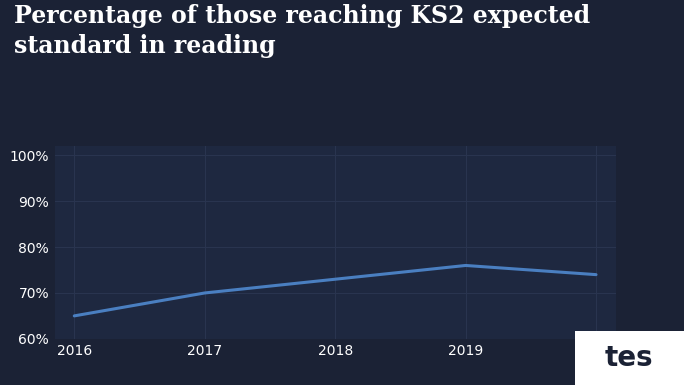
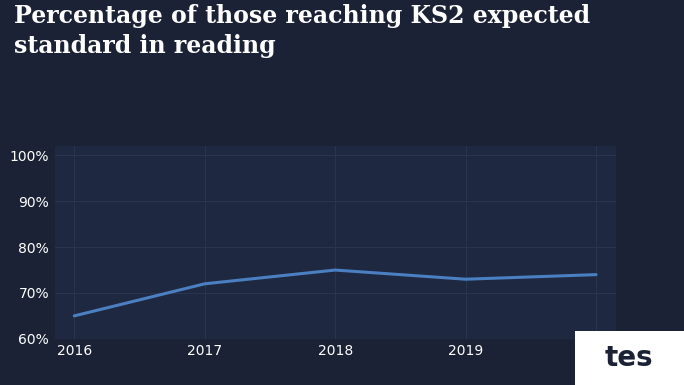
2017: 70% -> 72%
2018: 73% -> 75%
2019: 76% -> 73%
